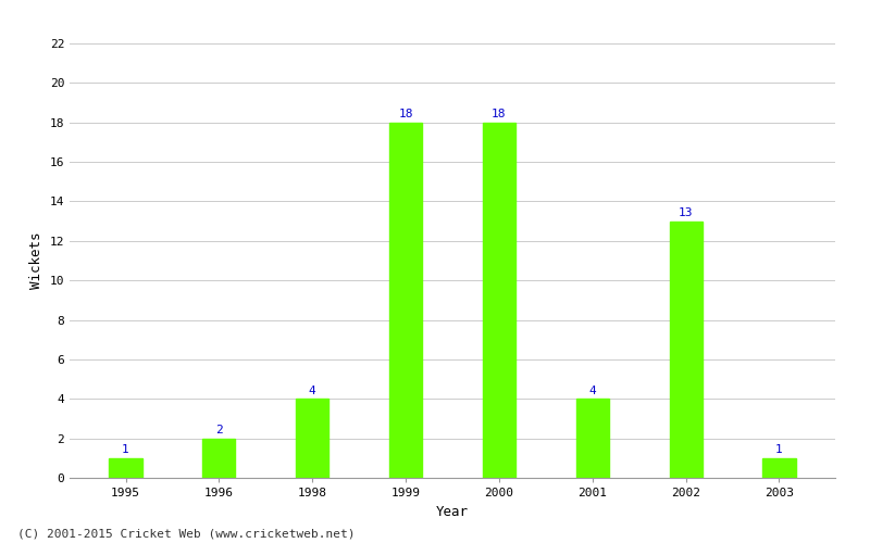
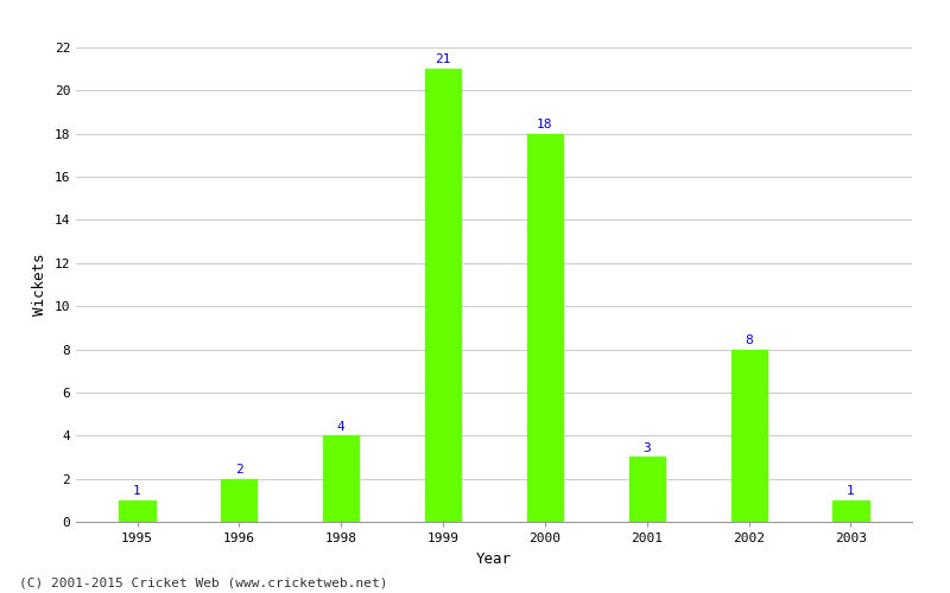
1999: 18 -> 21
2001: 4 -> 3
2002: 13 -> 8
